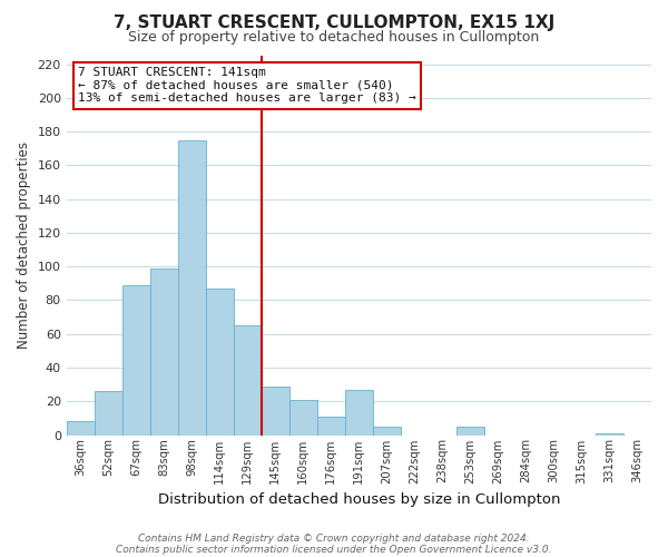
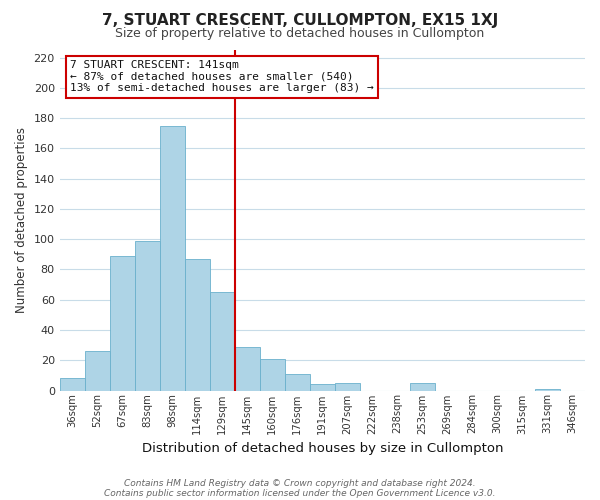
191sqm: 27 -> 4
